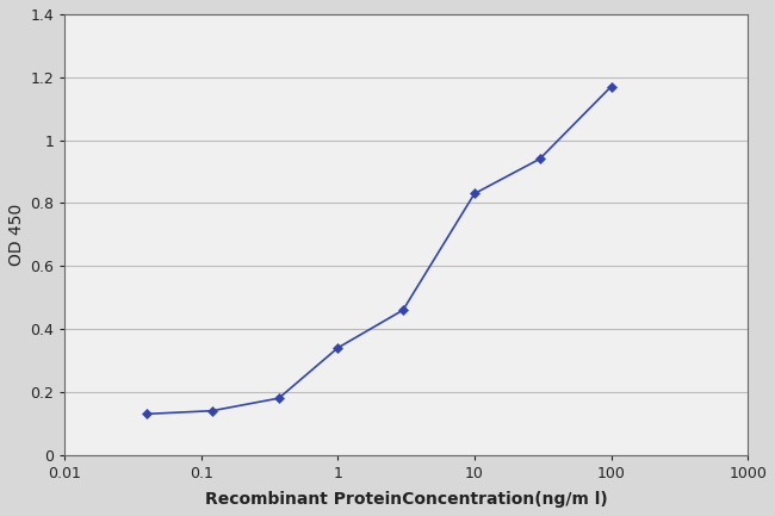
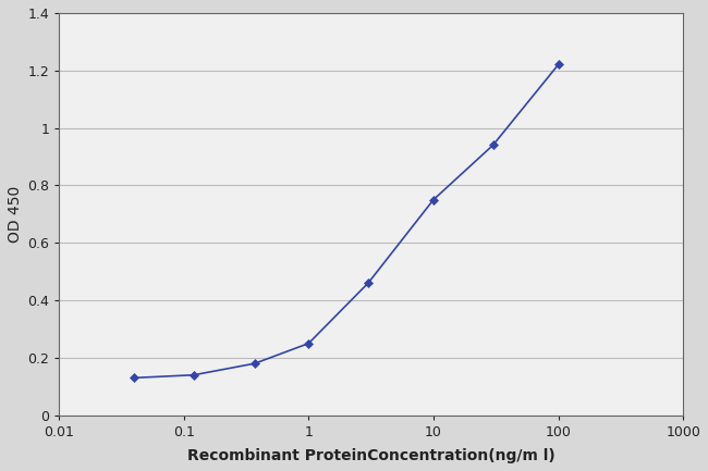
1: 0.34 -> 0.25
10: 0.83 -> 0.75
100: 1.17 -> 1.22
